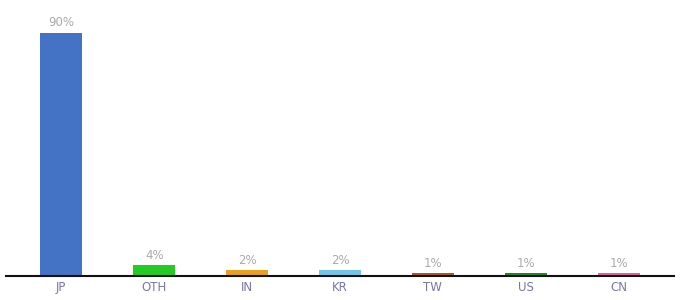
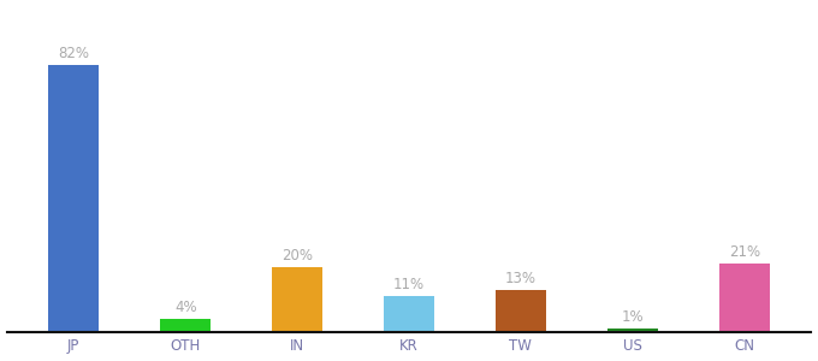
JP: 90% -> 82%
IN: 2% -> 20%
KR: 2% -> 11%
TW: 1% -> 13%
CN: 1% -> 21%
